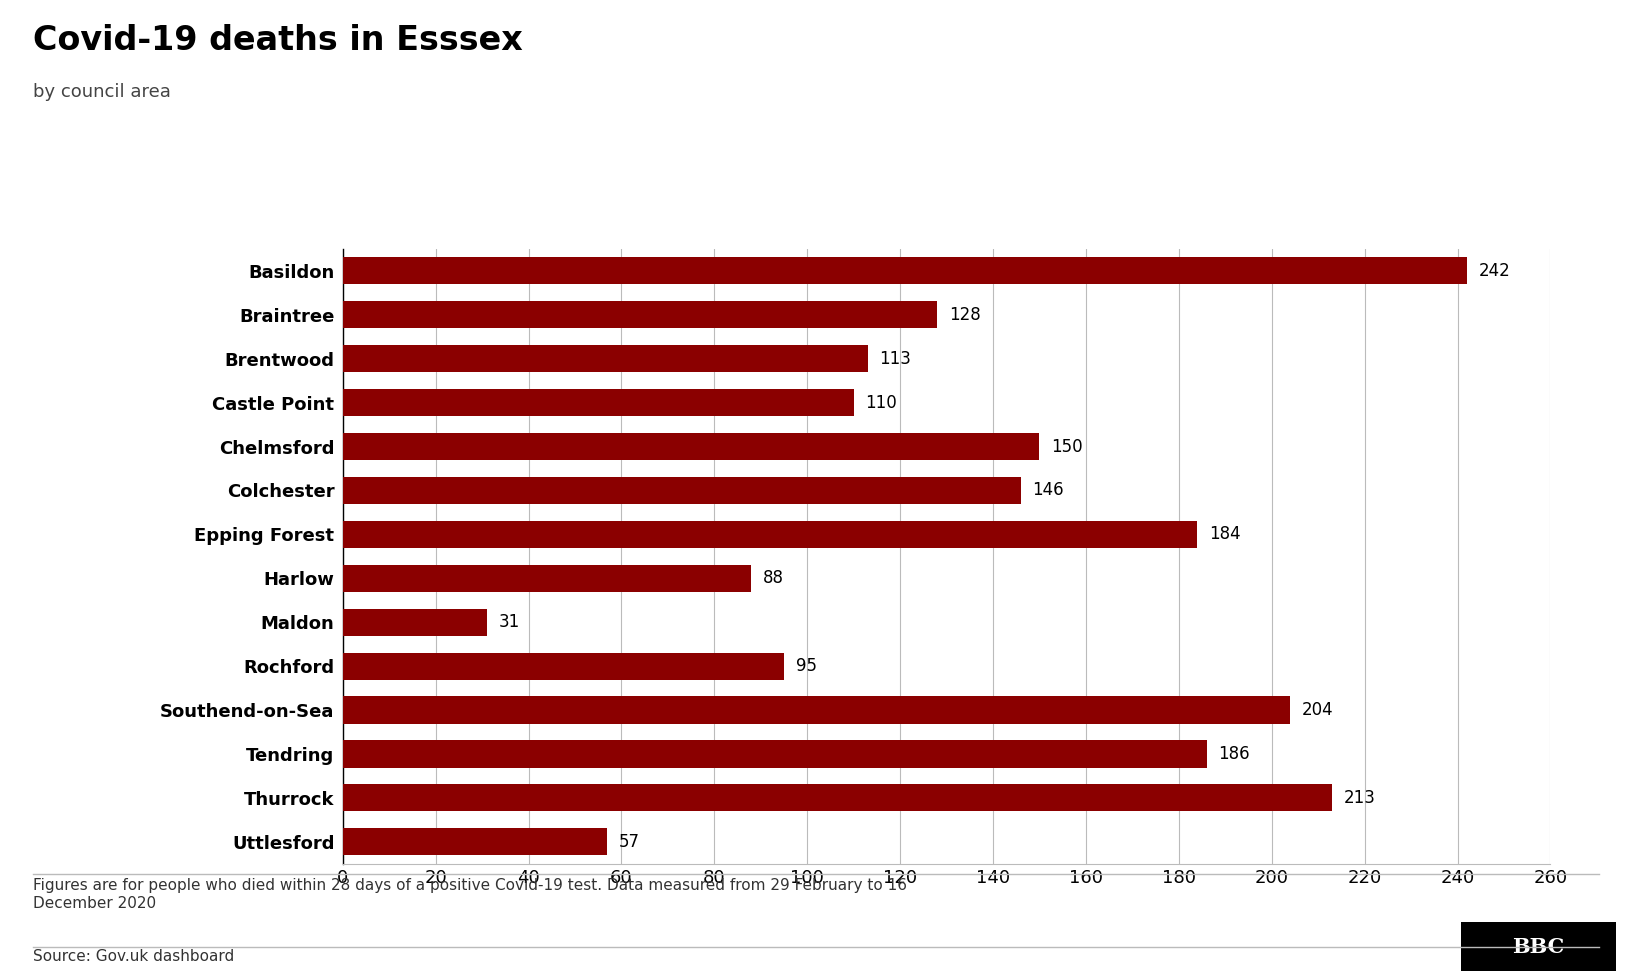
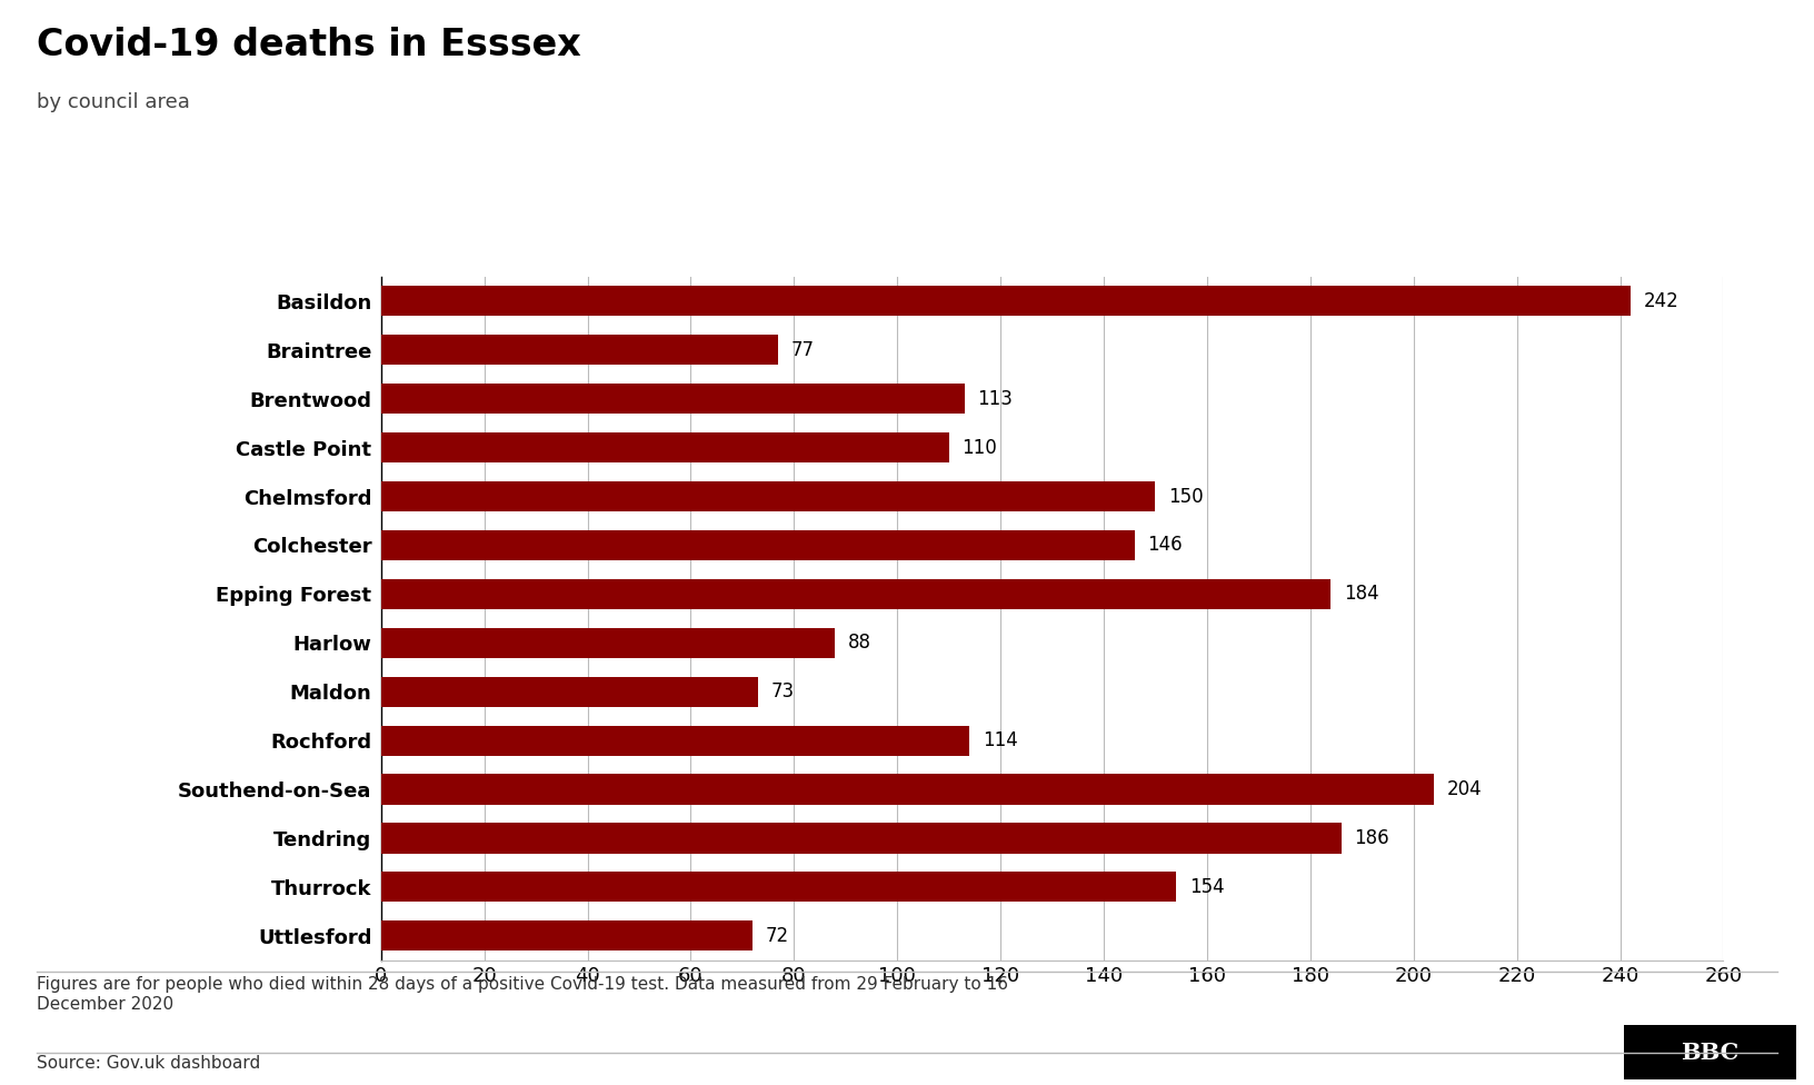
Braintree: 128 -> 77
Maldon: 31 -> 73
Rochford: 95 -> 114
Thurrock: 213 -> 154
Uttlesford: 57 -> 72
